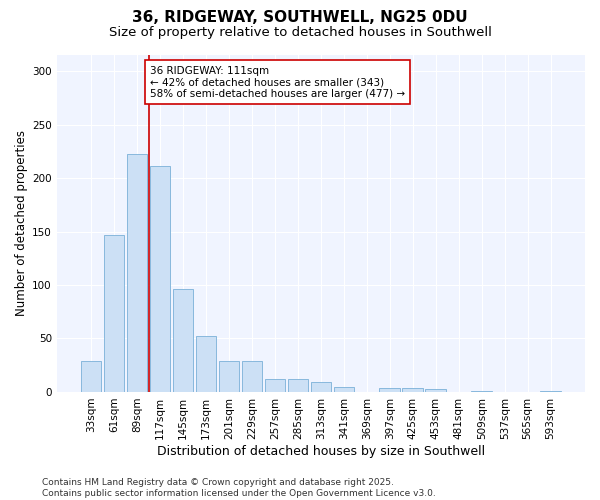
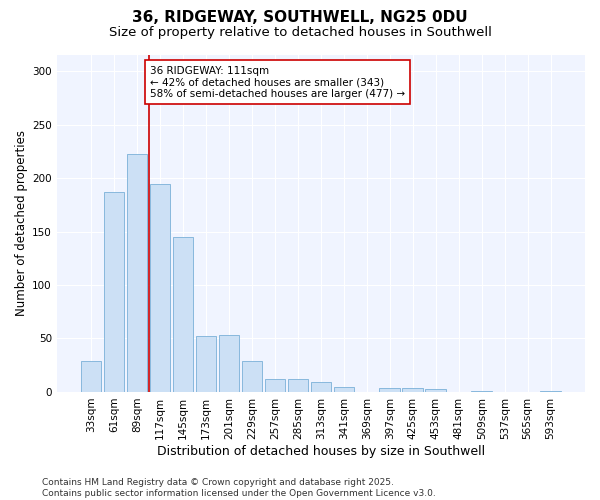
61sqm: 147 -> 187
117sqm: 211 -> 194
145sqm: 96 -> 145
201sqm: 29 -> 53
